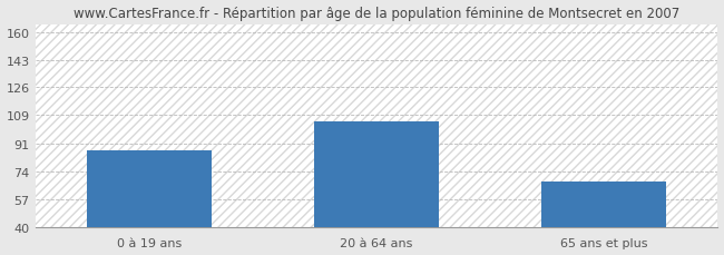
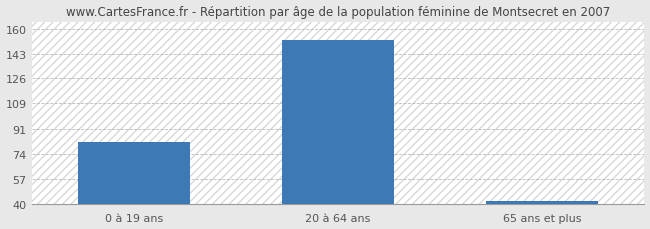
0 à 19 ans: 87 -> 82
20 à 64 ans: 105 -> 152
65 ans et plus: 68 -> 42
